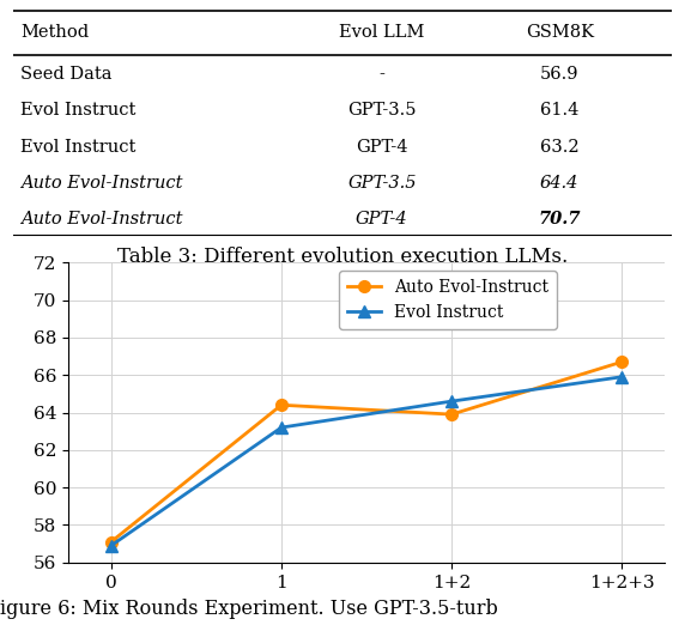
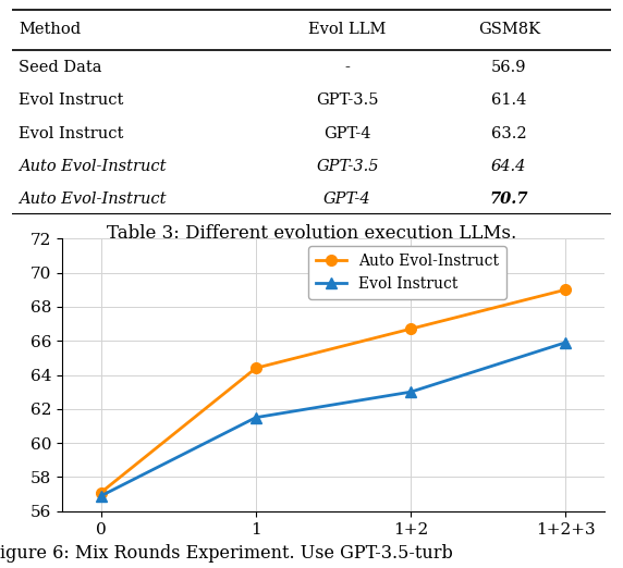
Evol Instruct/1: 63.2 -> 61.5
Auto Evol-Instruct/1+2: 63.9 -> 66.7
Evol Instruct/1+2: 64.6 -> 63.0
Auto Evol-Instruct/1+2+3: 66.7 -> 69.0
